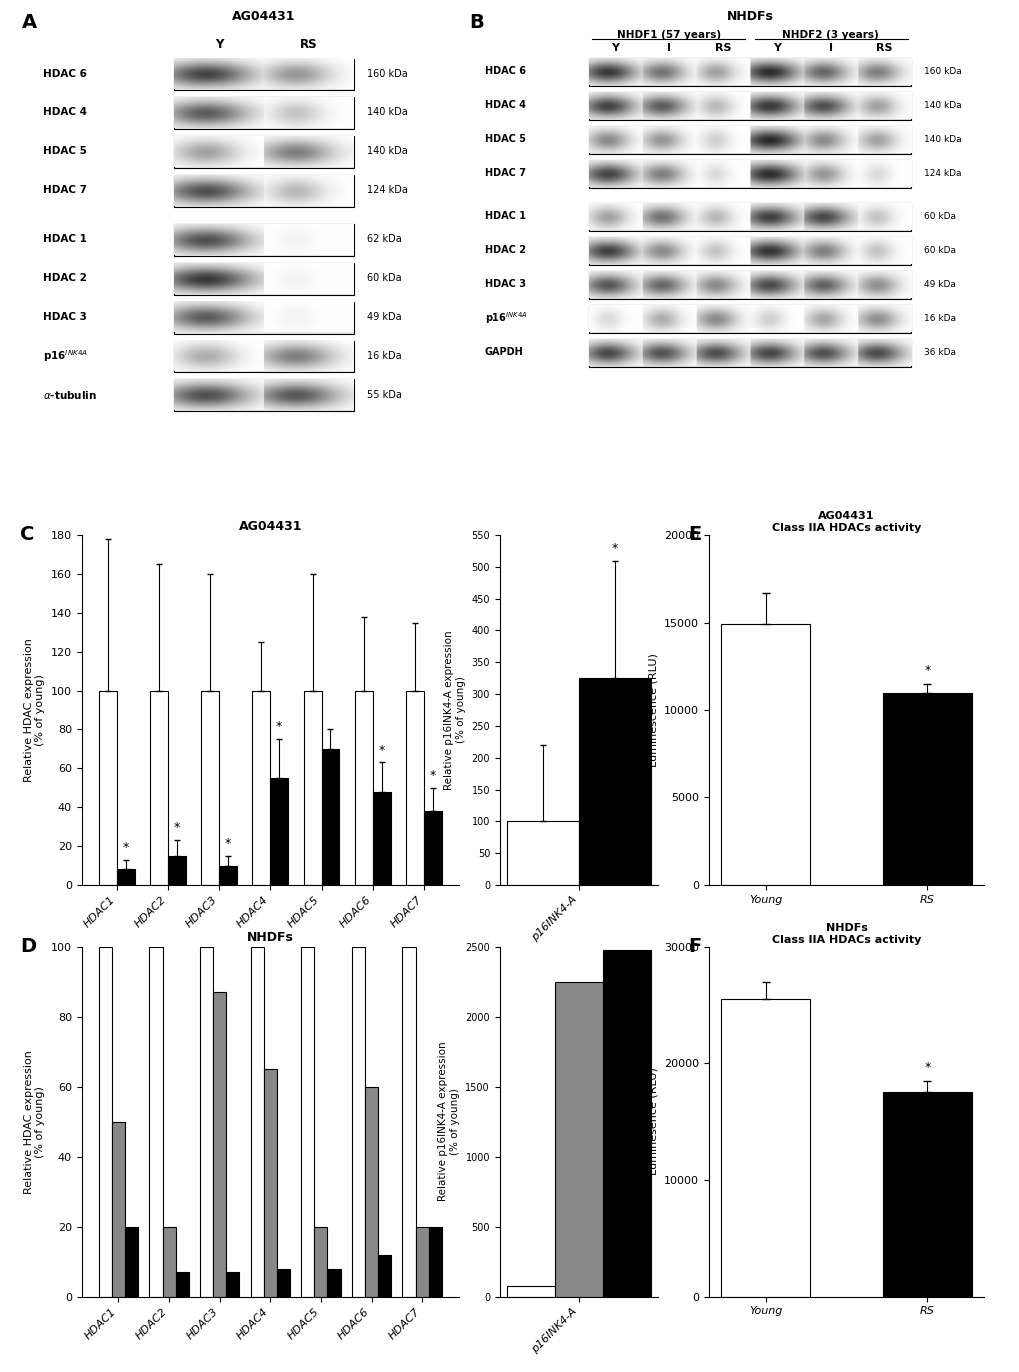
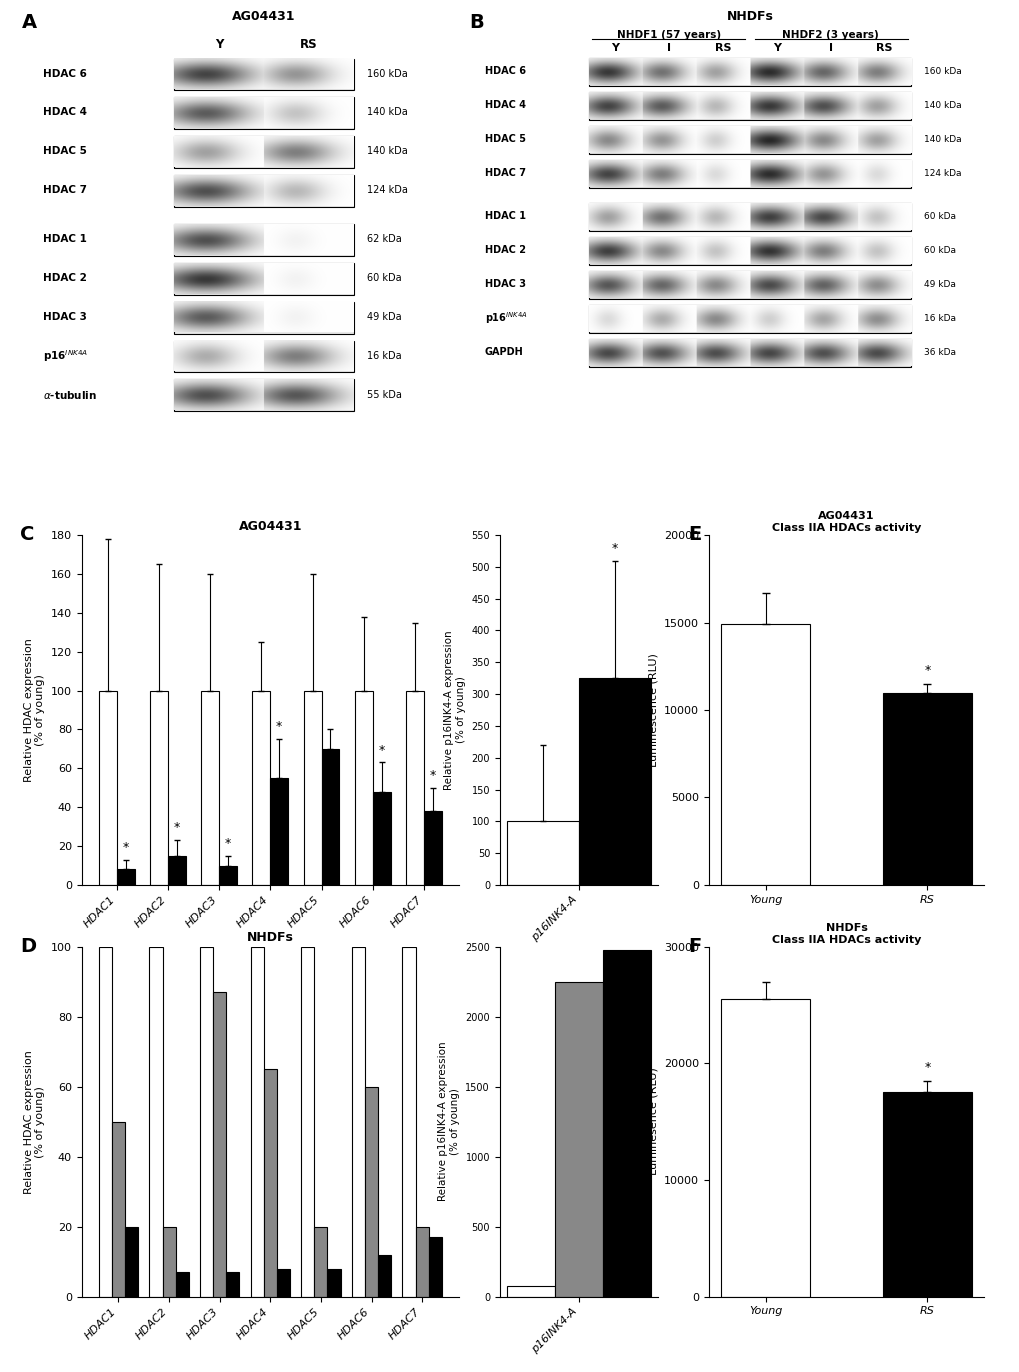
NHDFs/RS/HDAC7: 20 -> 17
